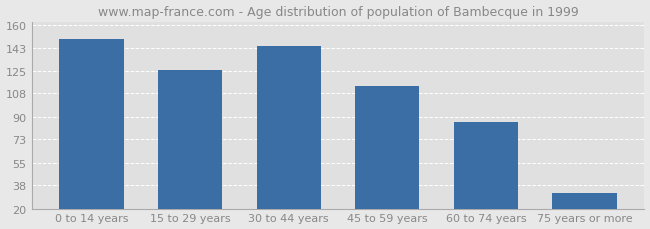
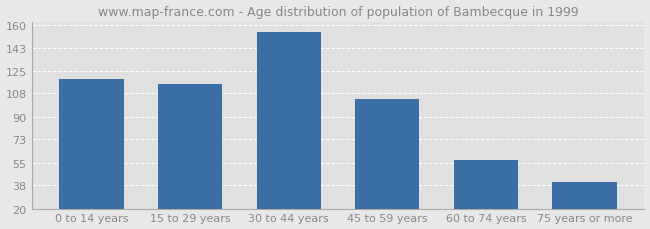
0 to 14 years: 150 -> 119
15 to 29 years: 126 -> 115
30 to 44 years: 144 -> 155
45 to 59 years: 114 -> 104
60 to 74 years: 86 -> 57
75 years or more: 32 -> 40
